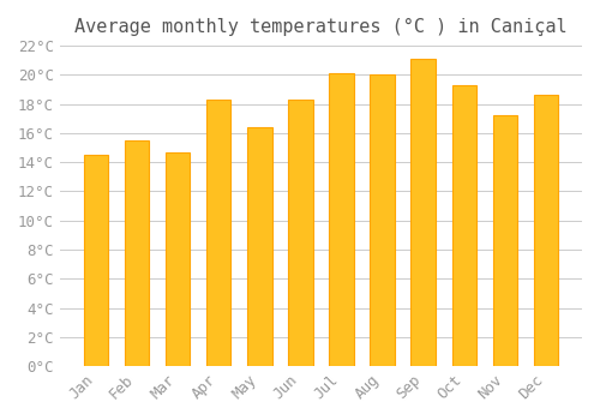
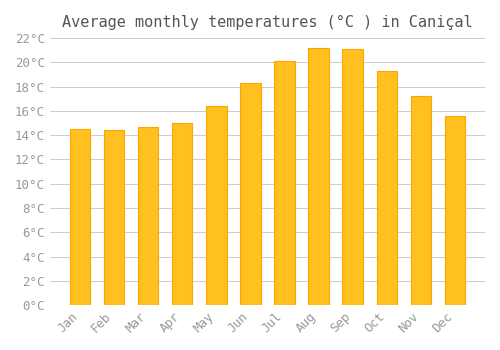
Feb: 15.5°C -> 14.4°C
Apr: 18.3°C -> 15.0°C
Aug: 20.0°C -> 21.2°C
Dec: 18.6°C -> 15.6°C
